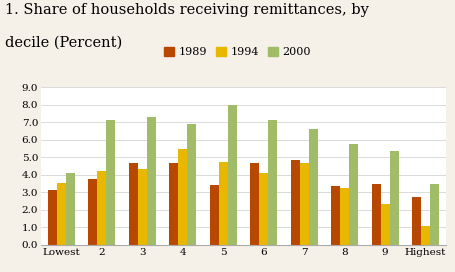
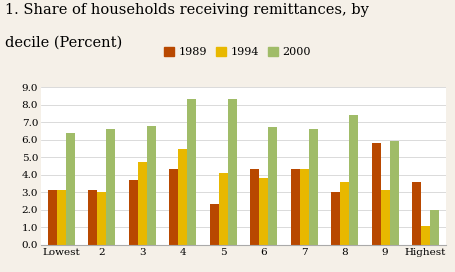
1994/Lowest: 3.5 -> 3.1
2000/Lowest: 4.1 -> 6.4
1989/2: 3.8 -> 3.1
1994/2: 4.2 -> 3.0
2000/2: 7.1 -> 6.6
1989/3: 4.7 -> 3.7
1994/3: 4.3 -> 4.7
2000/3: 7.3 -> 6.8
1989/4: 4.7 -> 4.3
2000/4: 6.9 -> 8.3
1989/5: 3.4 -> 2.3
1994/5: 4.8 -> 4.1
2000/5: 8.0 -> 8.3
1989/6: 4.7 -> 4.3
1994/6: 4.1 -> 3.8
2000/6: 7.1 -> 6.7
1989/7: 4.8 -> 4.3
1994/7: 4.7 -> 4.3
1989/8: 3.4 -> 3.0
1994/8: 3.2 -> 3.6
2000/8: 5.8 -> 7.4
1989/9: 3.5 -> 5.8
1994/9: 2.3 -> 3.1
2000/9: 5.3 -> 5.9
1989/Highest: 2.7 -> 3.6
2000/Highest: 3.5 -> 2.0
